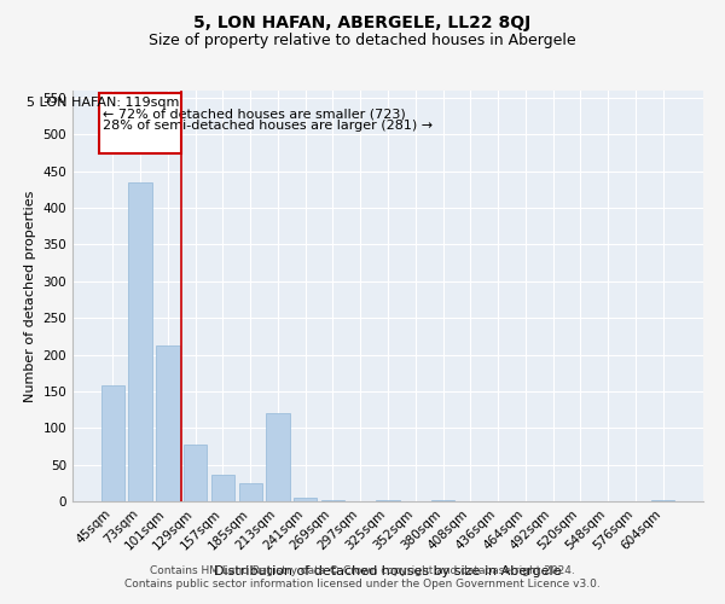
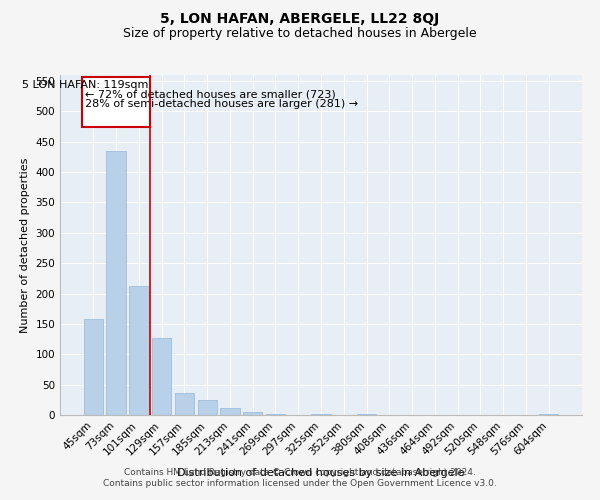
129sqm: 78 -> 127
213sqm: 120 -> 11
